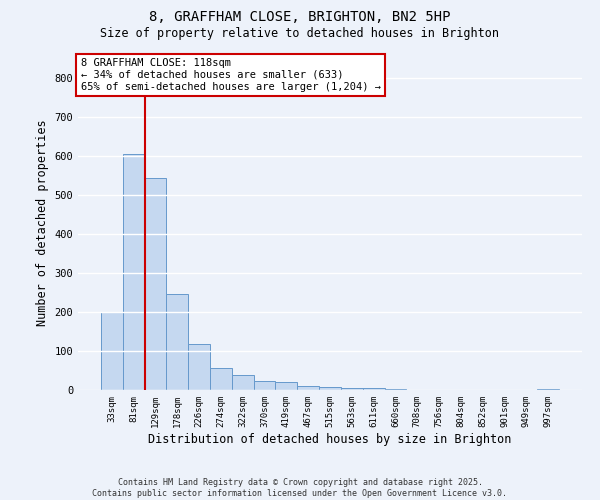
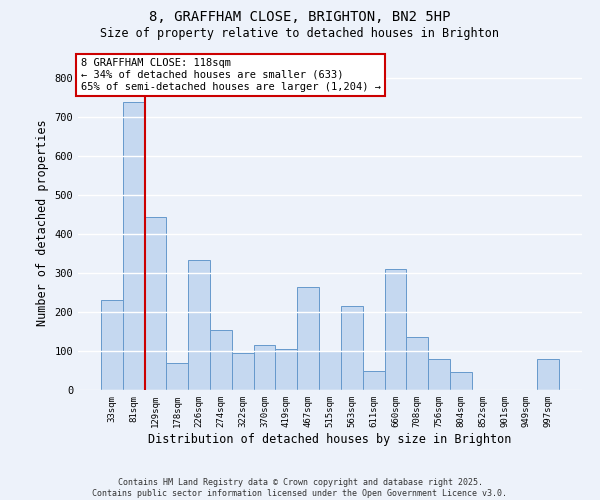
33sqm: 200 -> 230
81sqm: 607 -> 740
129sqm: 545 -> 445
178sqm: 247 -> 70
226sqm: 118 -> 335
274sqm: 57 -> 155
322sqm: 38 -> 95
370sqm: 24 -> 115
419sqm: 20 -> 105
467sqm: 10 -> 265
515sqm: 7 -> 100
563sqm: 6 -> 215
611sqm: 4 -> 50
660sqm: 2 -> 310
708sqm: 1 -> 135
756sqm: 1 -> 80
804sqm: 1 -> 45
997sqm: 2 -> 80
